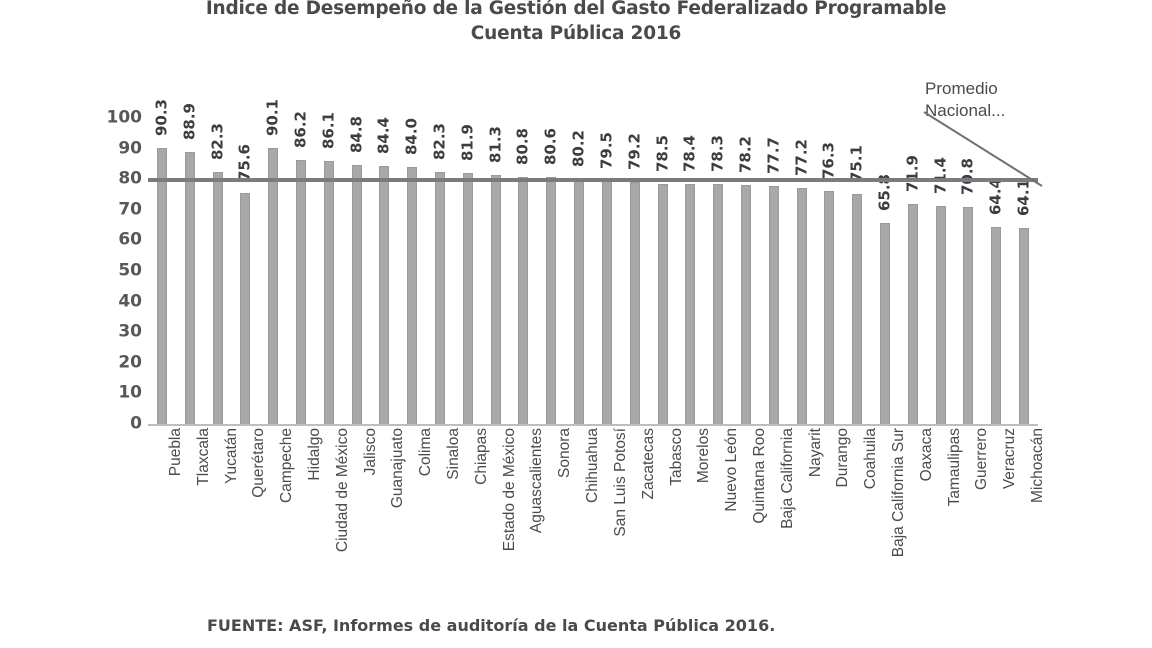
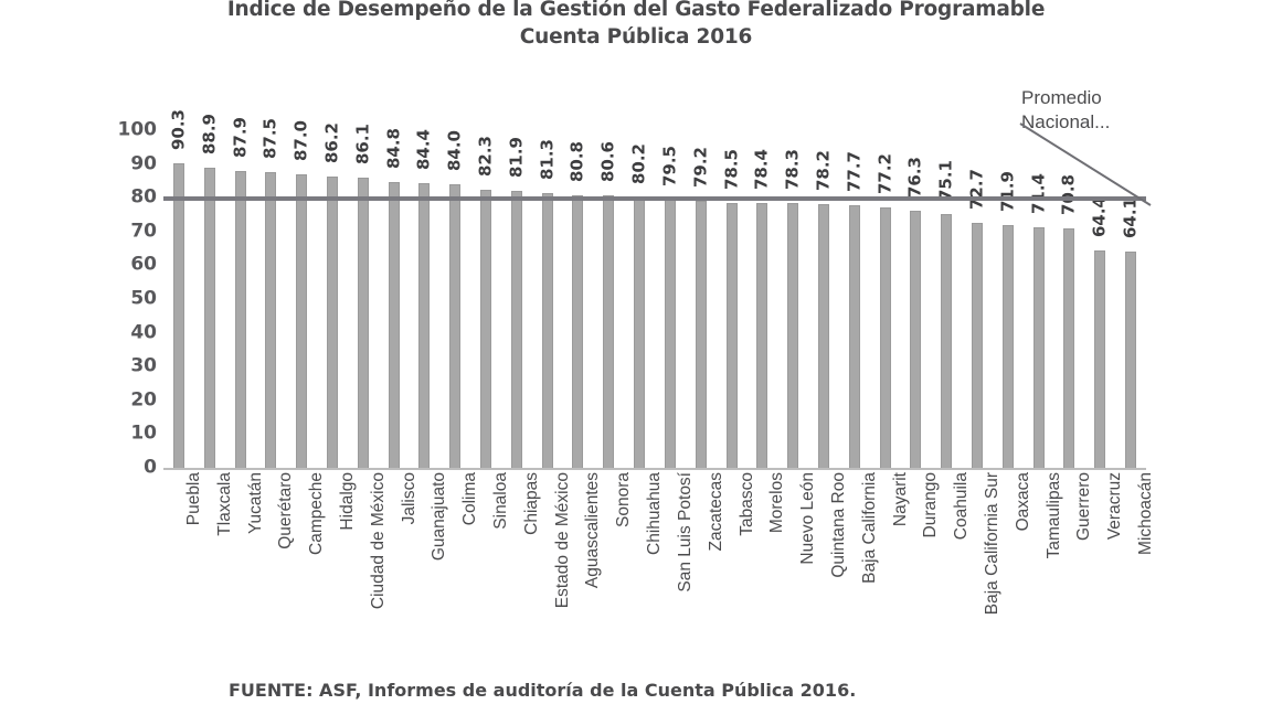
Yucatán: 82.3 -> 87.9
Querétaro: 75.6 -> 87.5
Campeche: 90.1 -> 87.0
Baja California Sur: 65.8 -> 72.7
